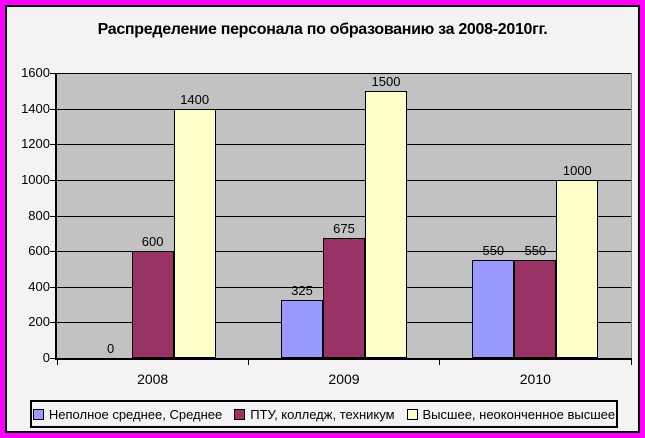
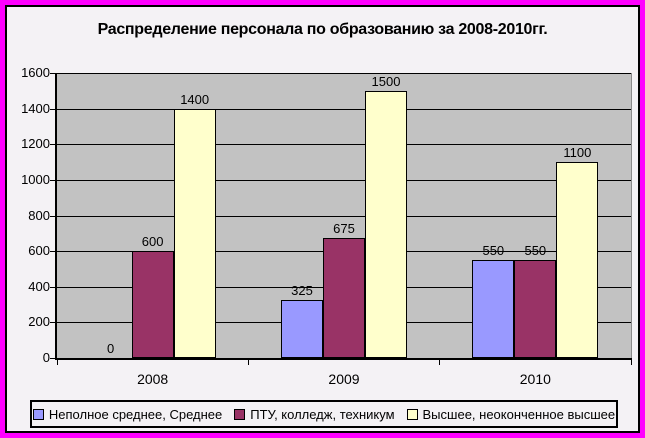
Высшее, неоконченное высшее/2010: 1000 -> 1100
